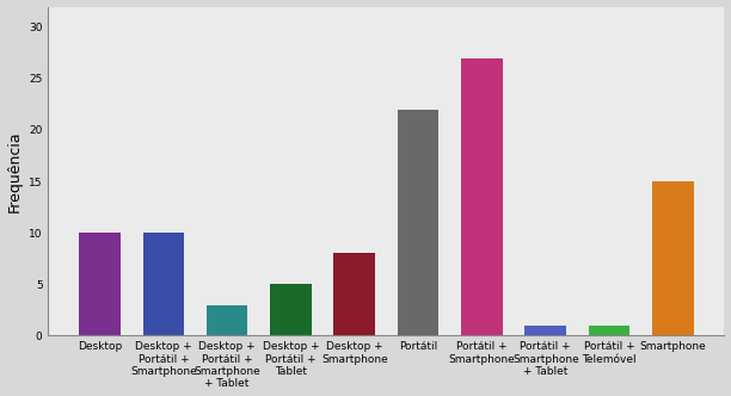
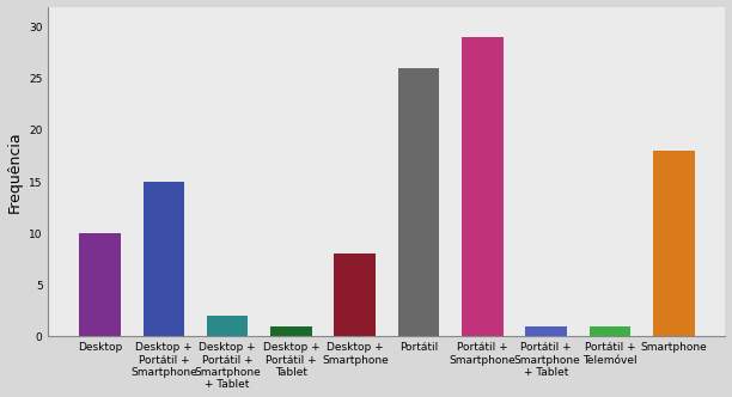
Desktop + Portátil + Smartphone: 10 -> 15
Desktop + Portátil + Smartphone + Tablet: 3 -> 2
Desktop + Portátil + Tablet: 5 -> 1
Portátil: 22 -> 26
Portátil + Smartphone: 27 -> 29
Smartphone: 15 -> 18
